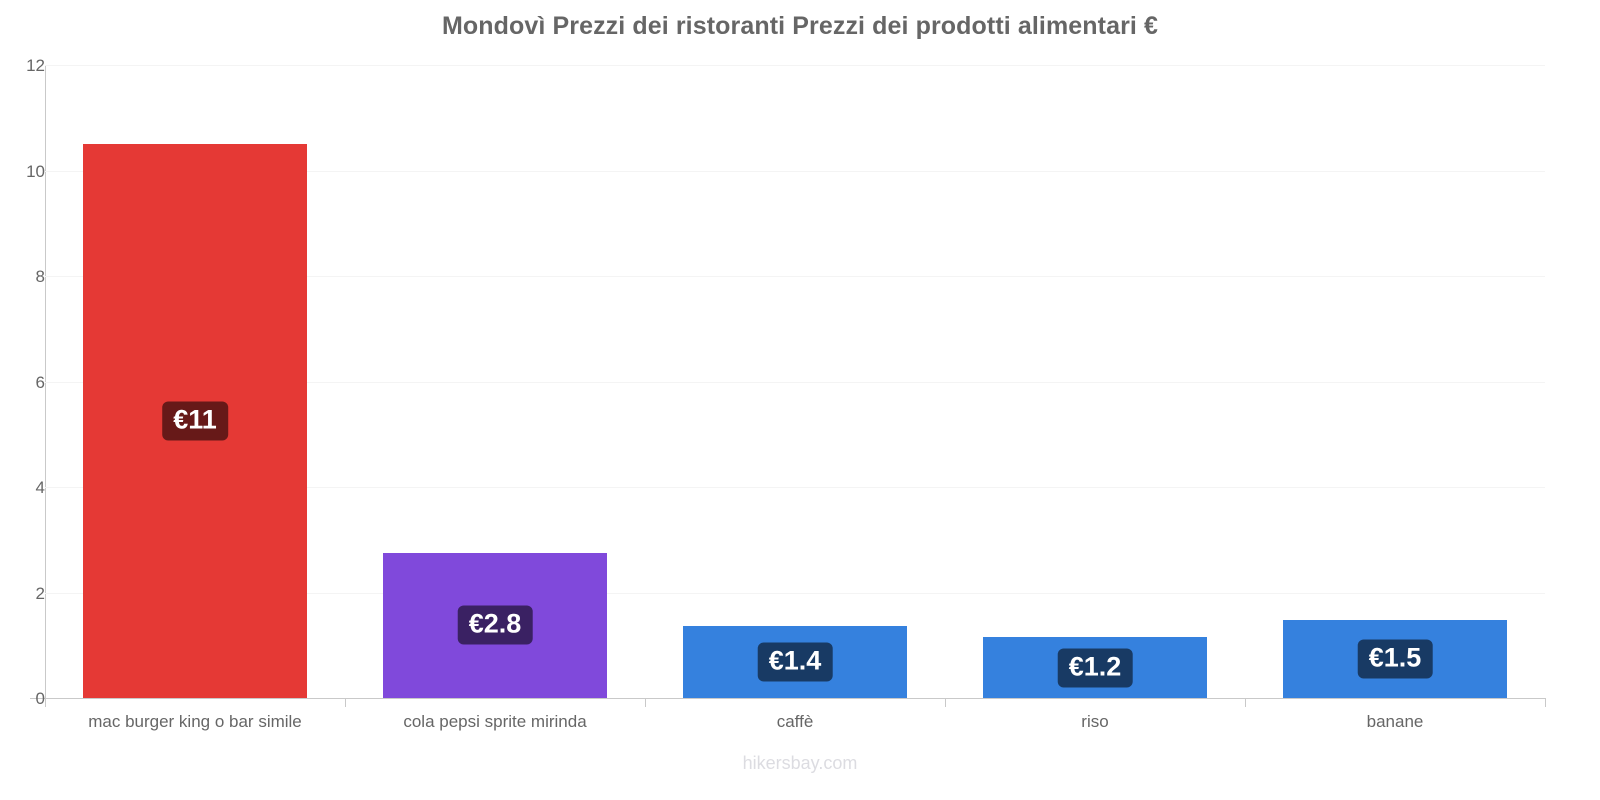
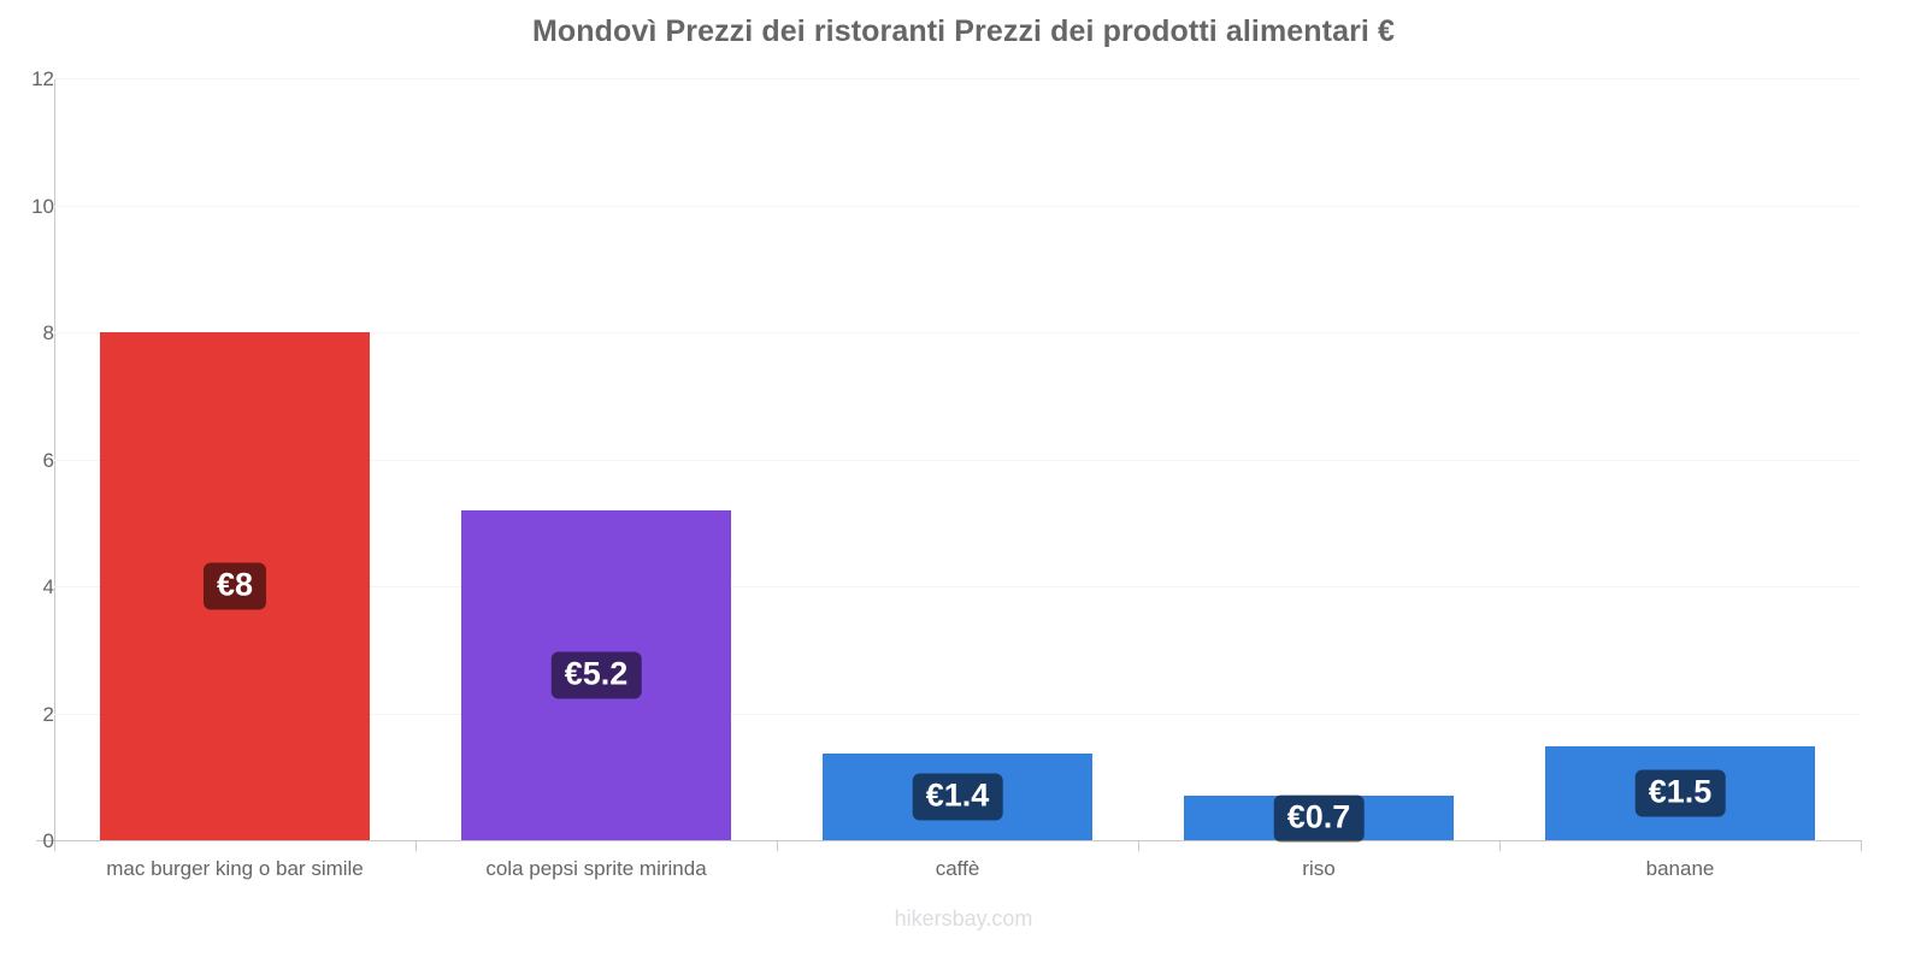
mac burger king o bar simile: €11 -> €8
cola pepsi sprite mirinda: €2.8 -> €5.2
riso: €1.2 -> €0.7
